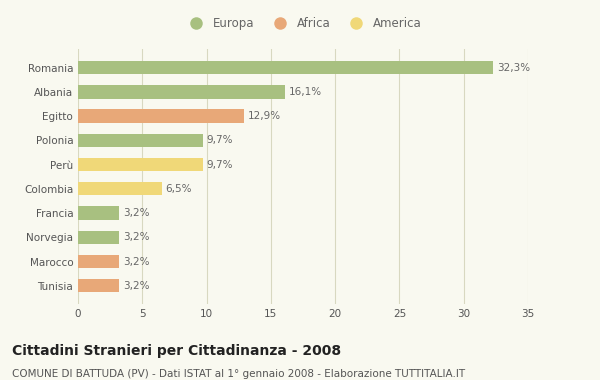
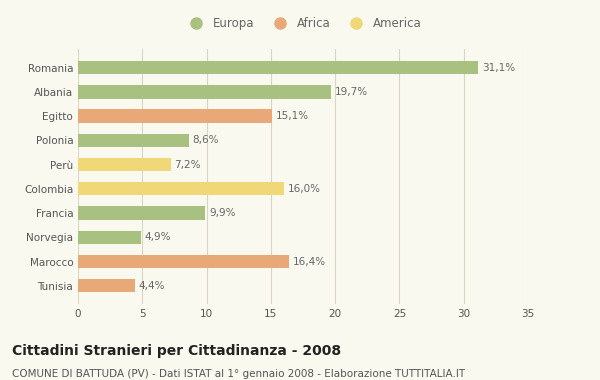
Romania: 32,3% -> 31,1%
Albania: 16,1% -> 19,7%
Egitto: 12,9% -> 15,1%
Polonia: 9,7% -> 8,6%
Perù: 9,7% -> 7,2%
Colombia: 6,5% -> 16,0%
Francia: 3,2% -> 9,9%
Norvegia: 3,2% -> 4,9%
Marocco: 3,2% -> 16,4%
Tunisia: 3,2% -> 4,4%
